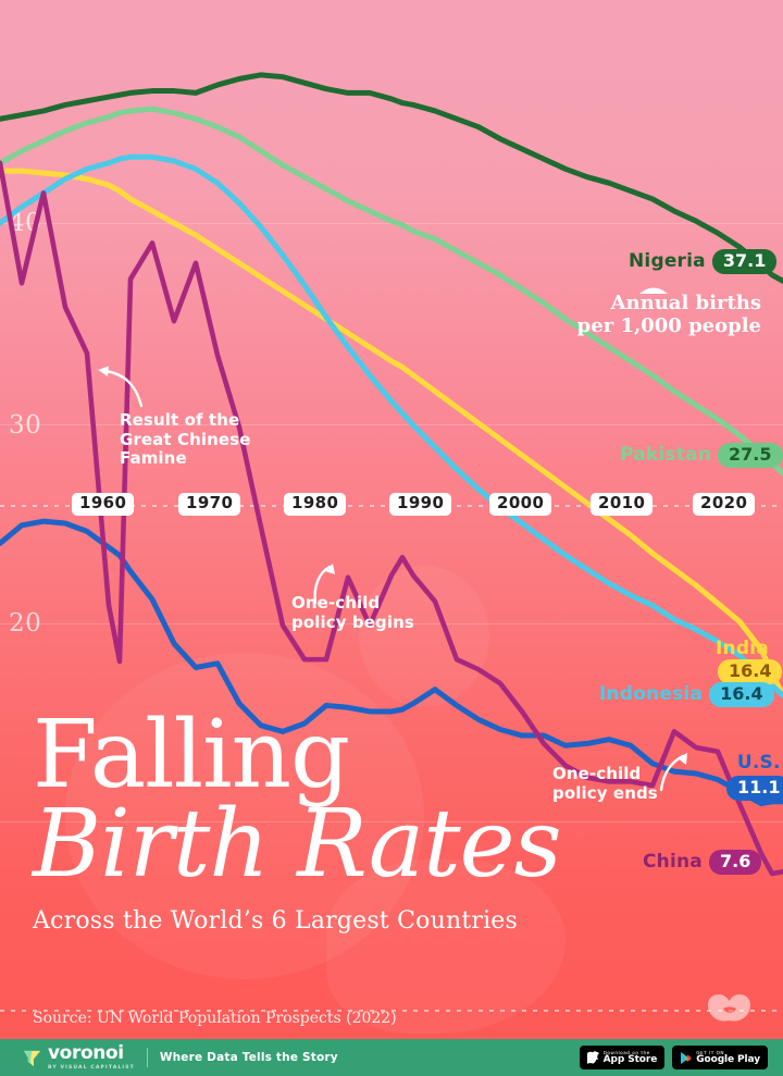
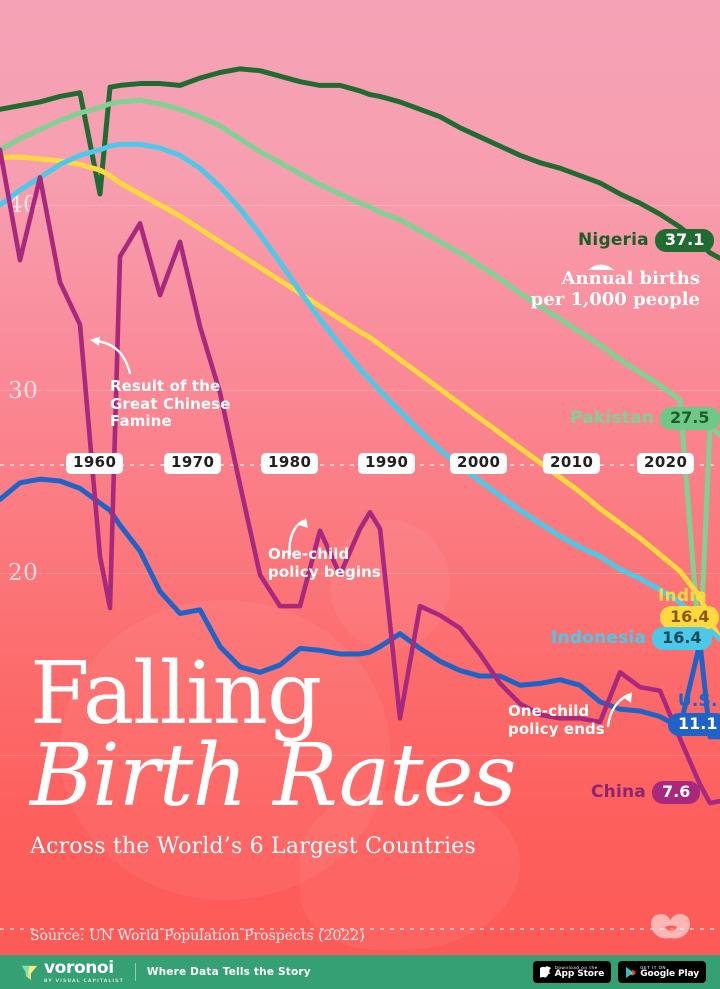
Nigeria/1960: 46.3 -> 40.6
China/1990: 21.1 -> 12.1
Pakistan/2020: 28.5 -> 15.7
U.S./2020: 11.0 -> 16.2
